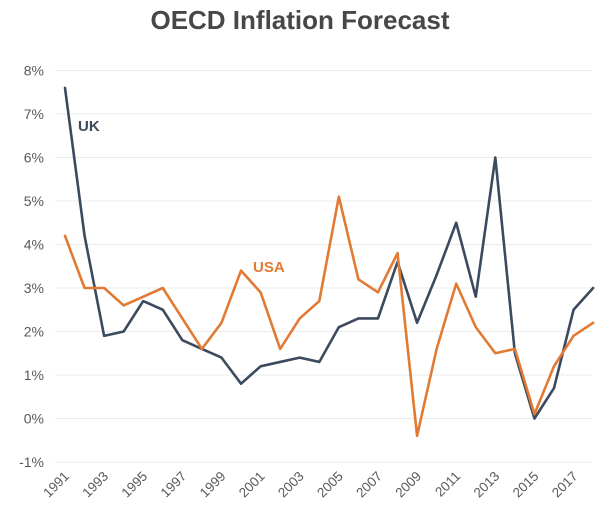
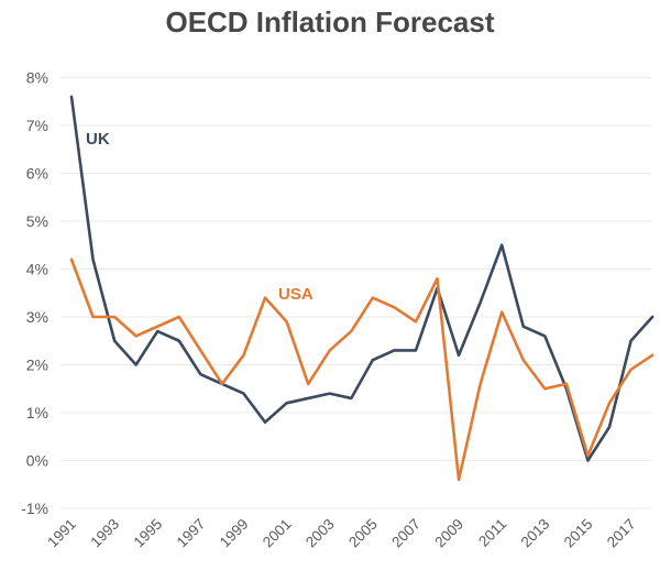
UK/1993: 1.9% -> 2.5%
USA/2005: 5.1% -> 3.4%
UK/2013: 6.0% -> 2.6%
